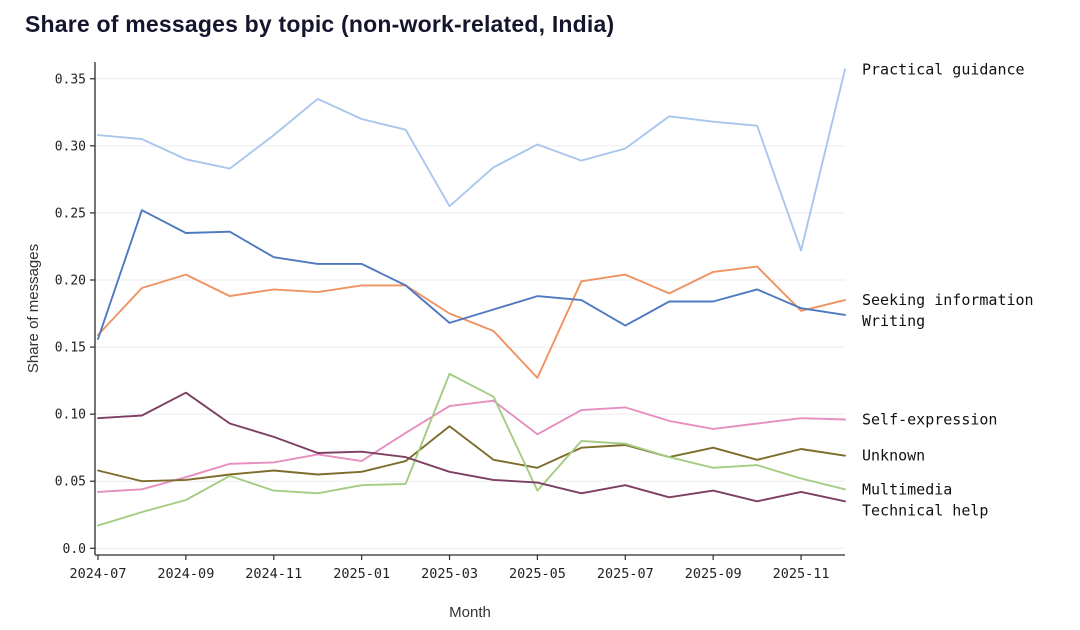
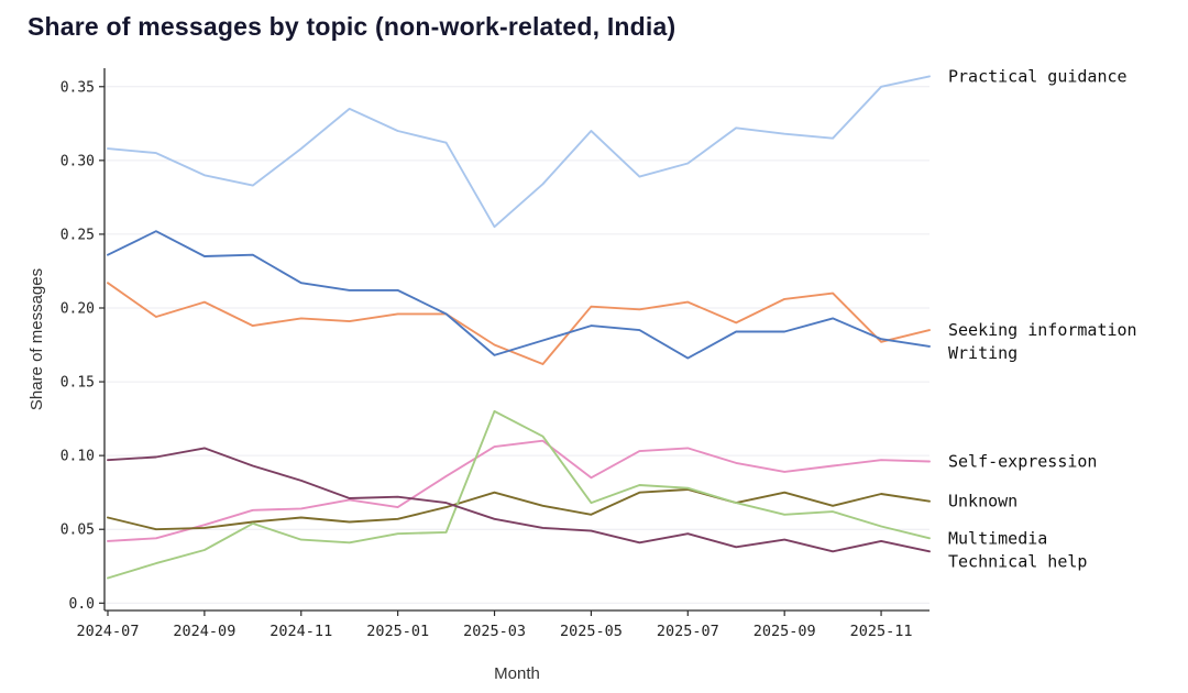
Seeking information/2024-07: 0.159 -> 0.217
Writing/2024-07: 0.156 -> 0.236
Technical help/2024-09: 0.116 -> 0.105
Unknown/2025-03: 0.091 -> 0.075
Practical guidance/2025-05: 0.301 -> 0.320
Seeking information/2025-05: 0.127 -> 0.201
Multimedia/2025-05: 0.043 -> 0.068
Practical guidance/2025-11: 0.222 -> 0.350
